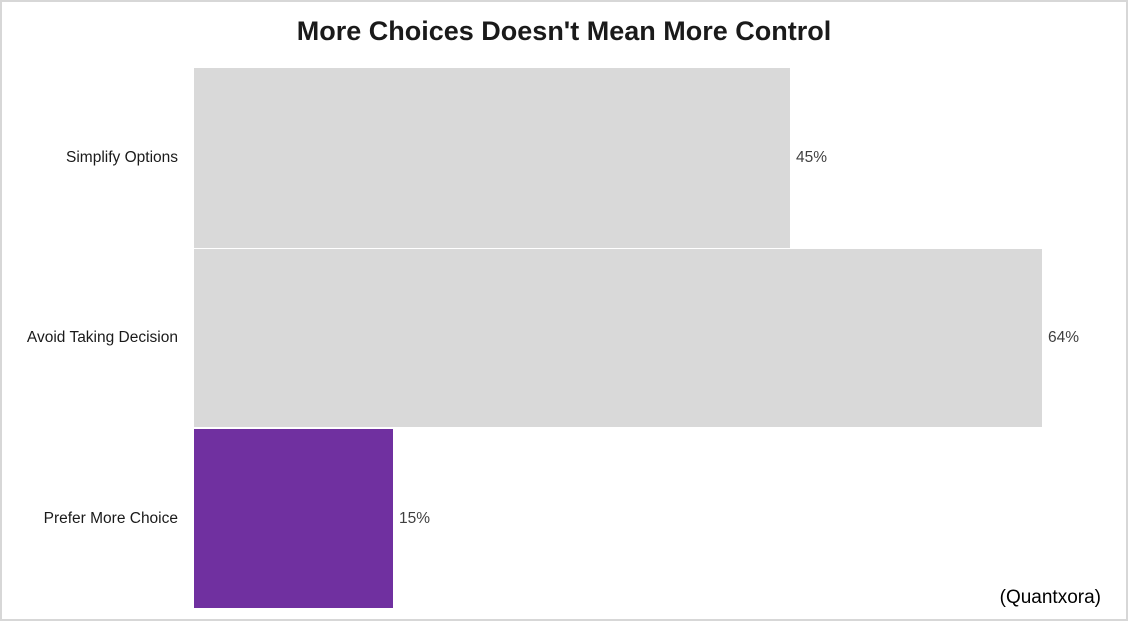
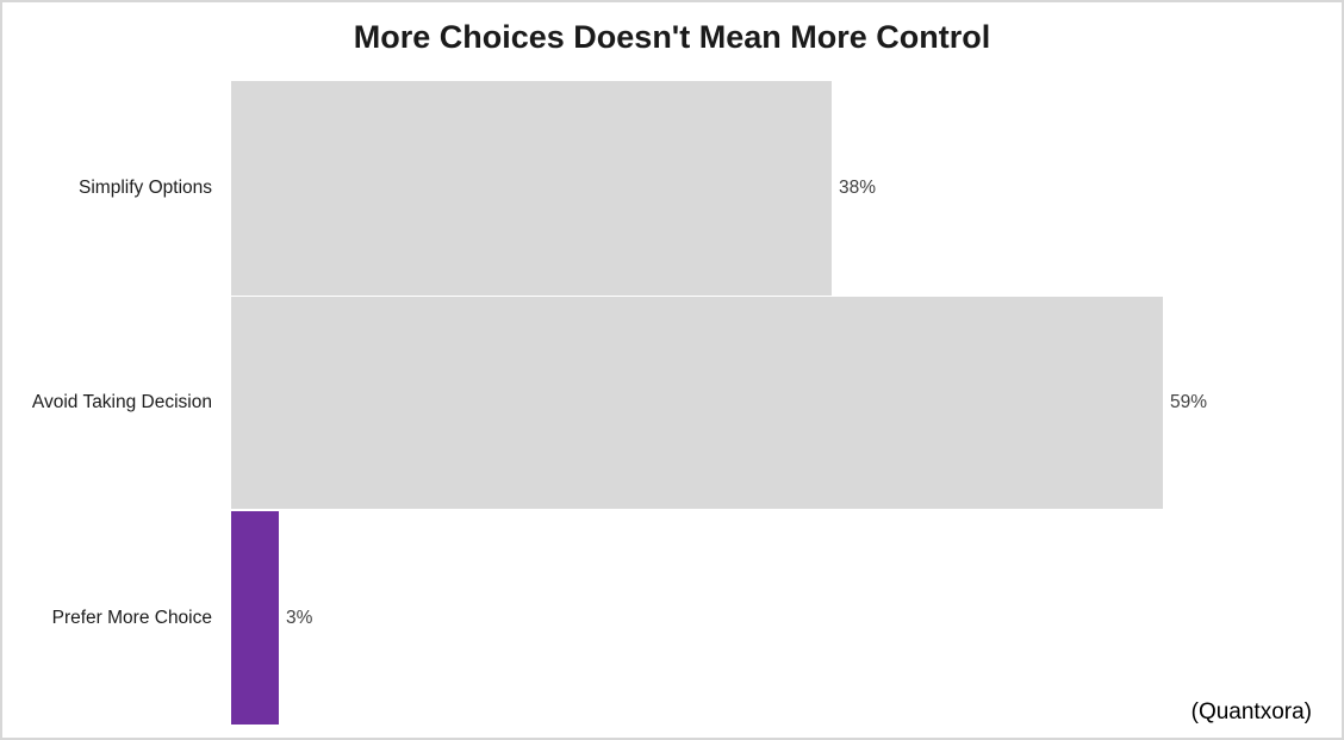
Simplify Options: 45% -> 38%
Avoid Taking Decision: 64% -> 59%
Prefer More Choice: 15% -> 3%
